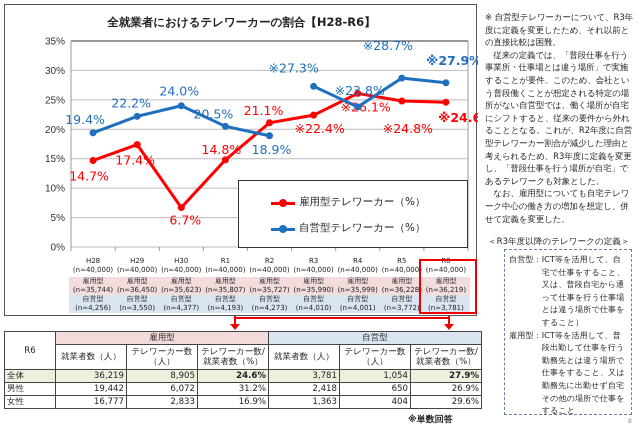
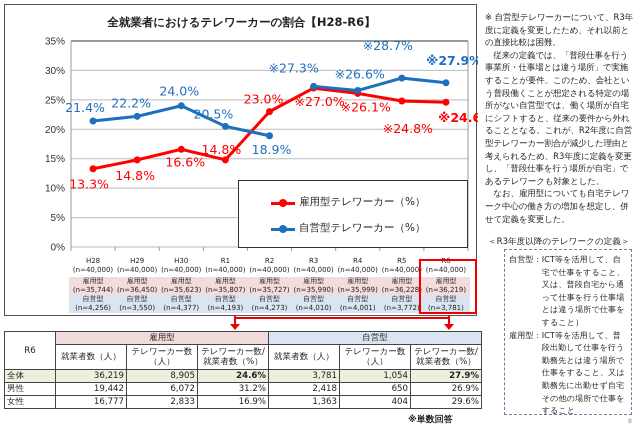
雇用型テレワーカー（%）/H28: 14.7% -> 13.3%
自営型テレワーカー（%）/H28: 19.4% -> 21.4%
雇用型テレワーカー（%）/H29: 17.4% -> 14.8%
雇用型テレワーカー（%）/H30: 6.7% -> 16.6%
雇用型テレワーカー（%）/R2: 21.1% -> 23.0%
雇用型テレワーカー（%）/R3: 22.4 -> 27.0
自営型テレワーカー（%）/R4: 23.8 -> 26.6
